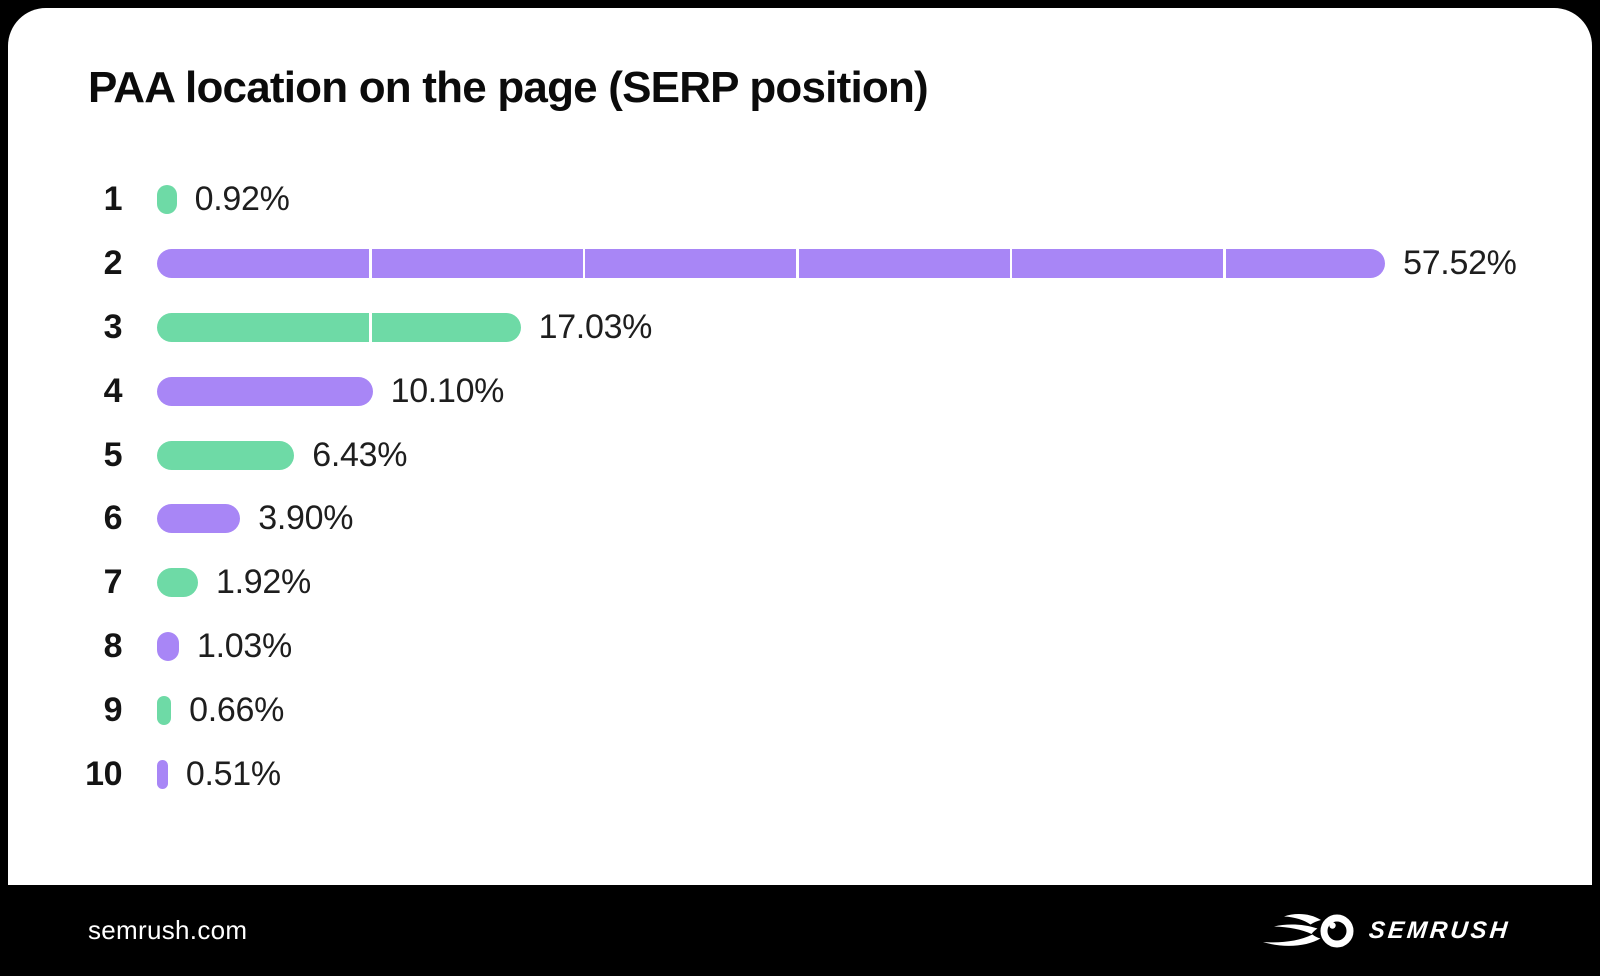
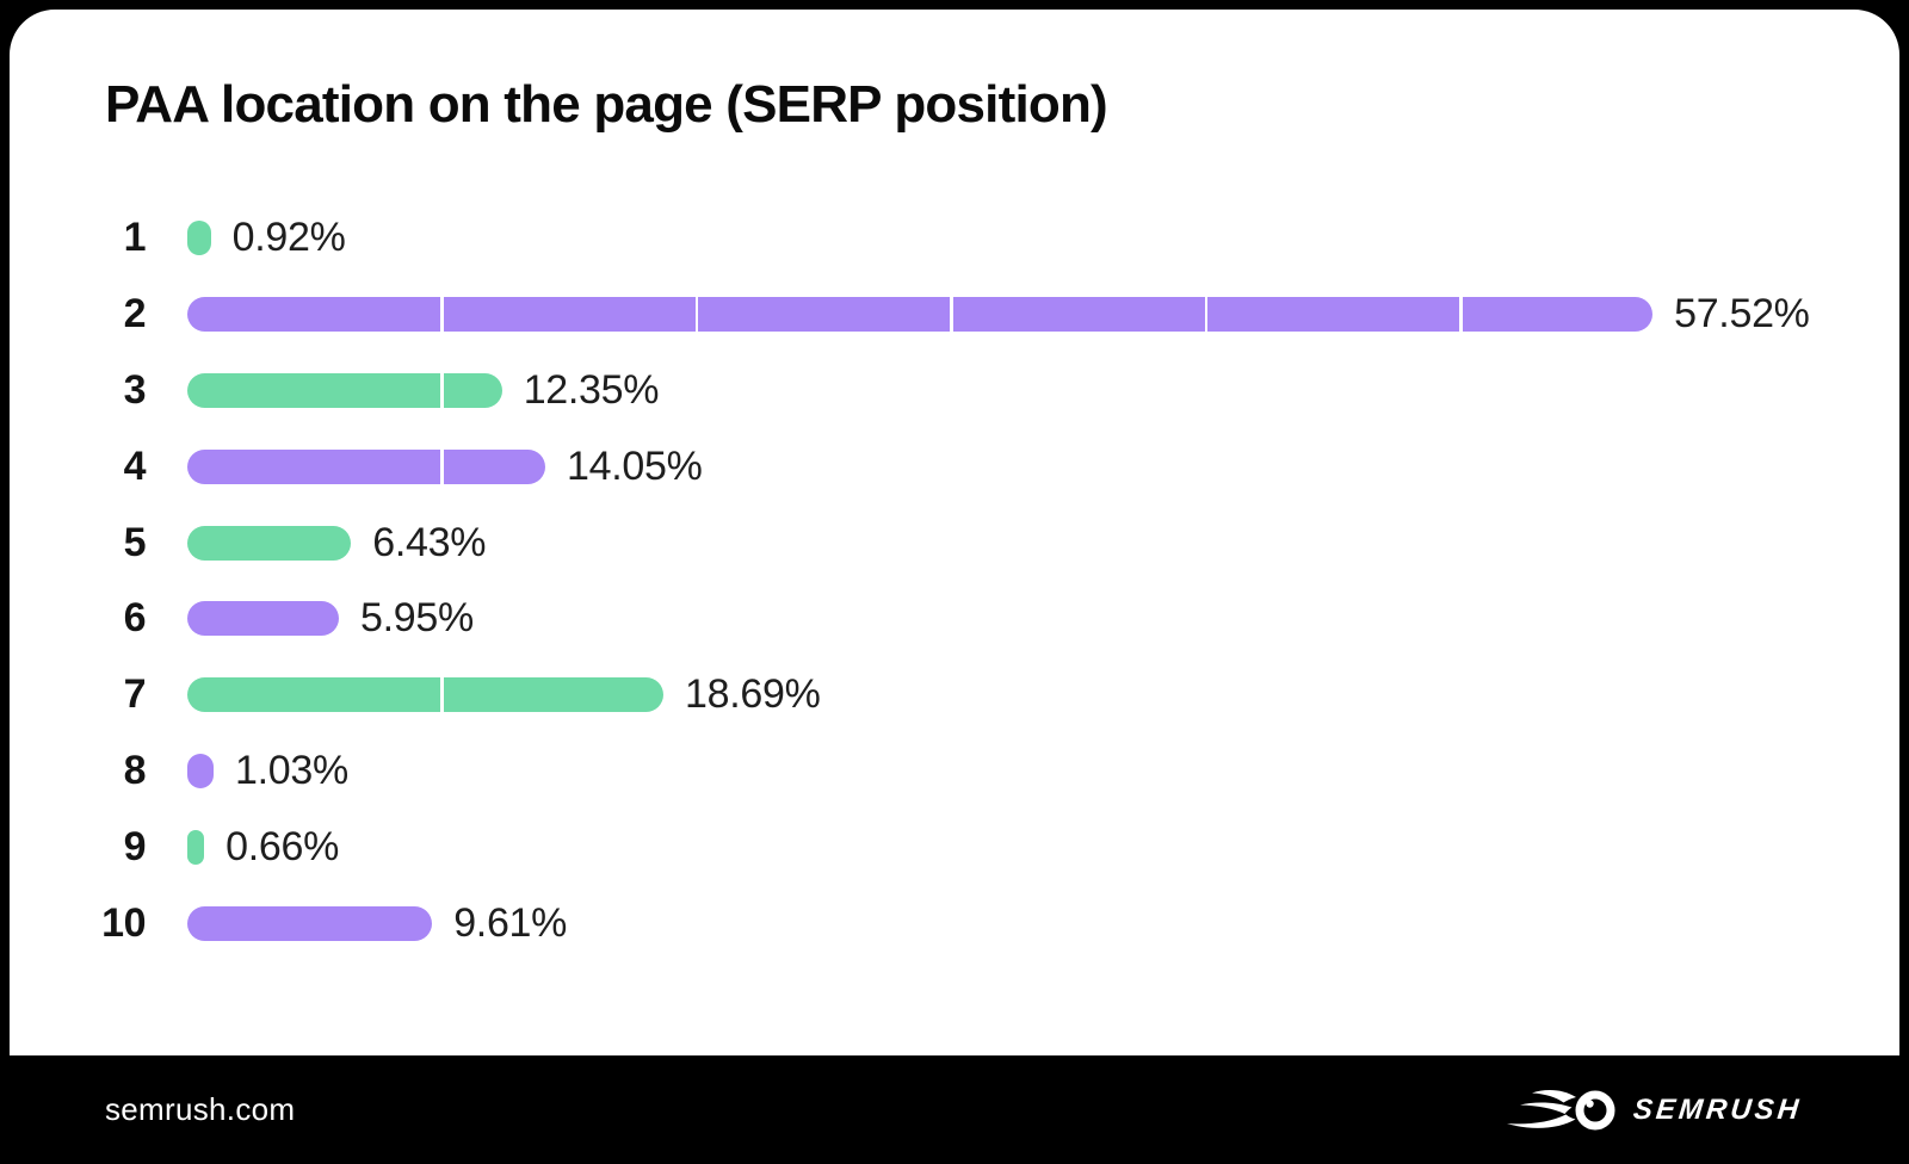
3: 17.03% -> 12.35%
4: 10.10% -> 14.05%
6: 3.90% -> 5.95%
7: 1.92% -> 18.69%
10: 0.51% -> 9.61%
